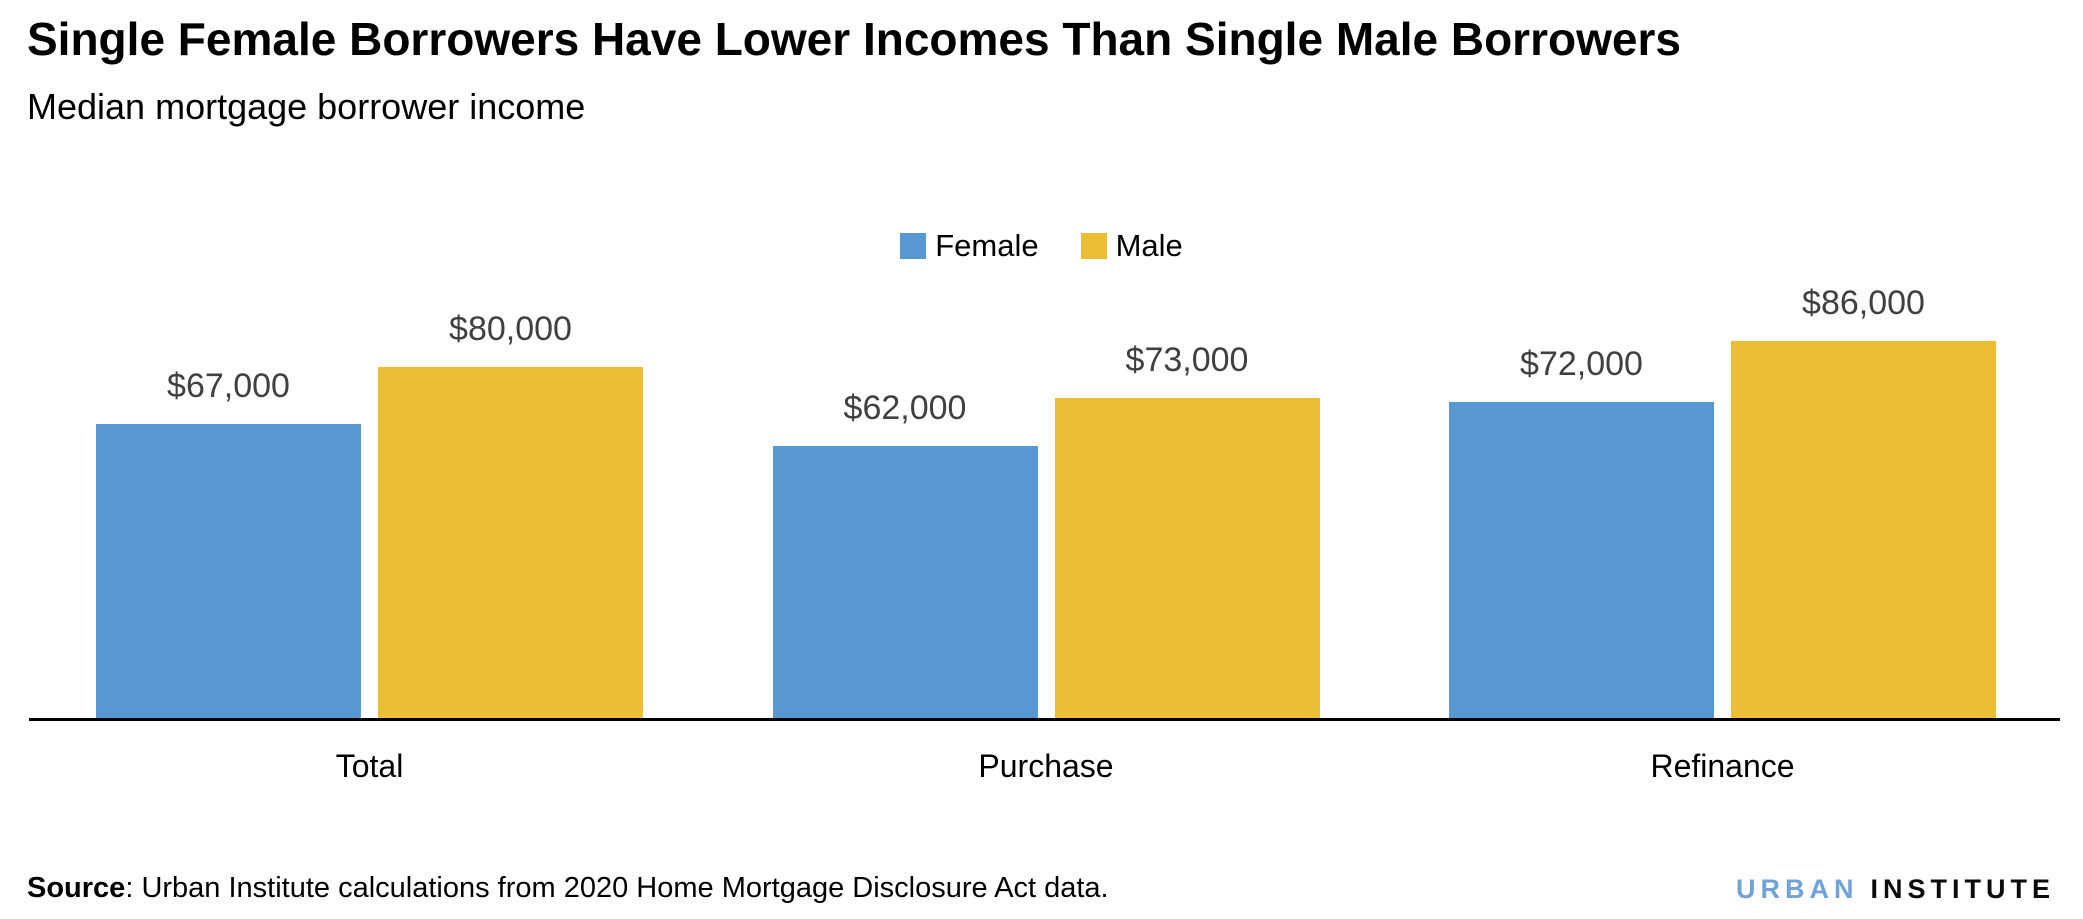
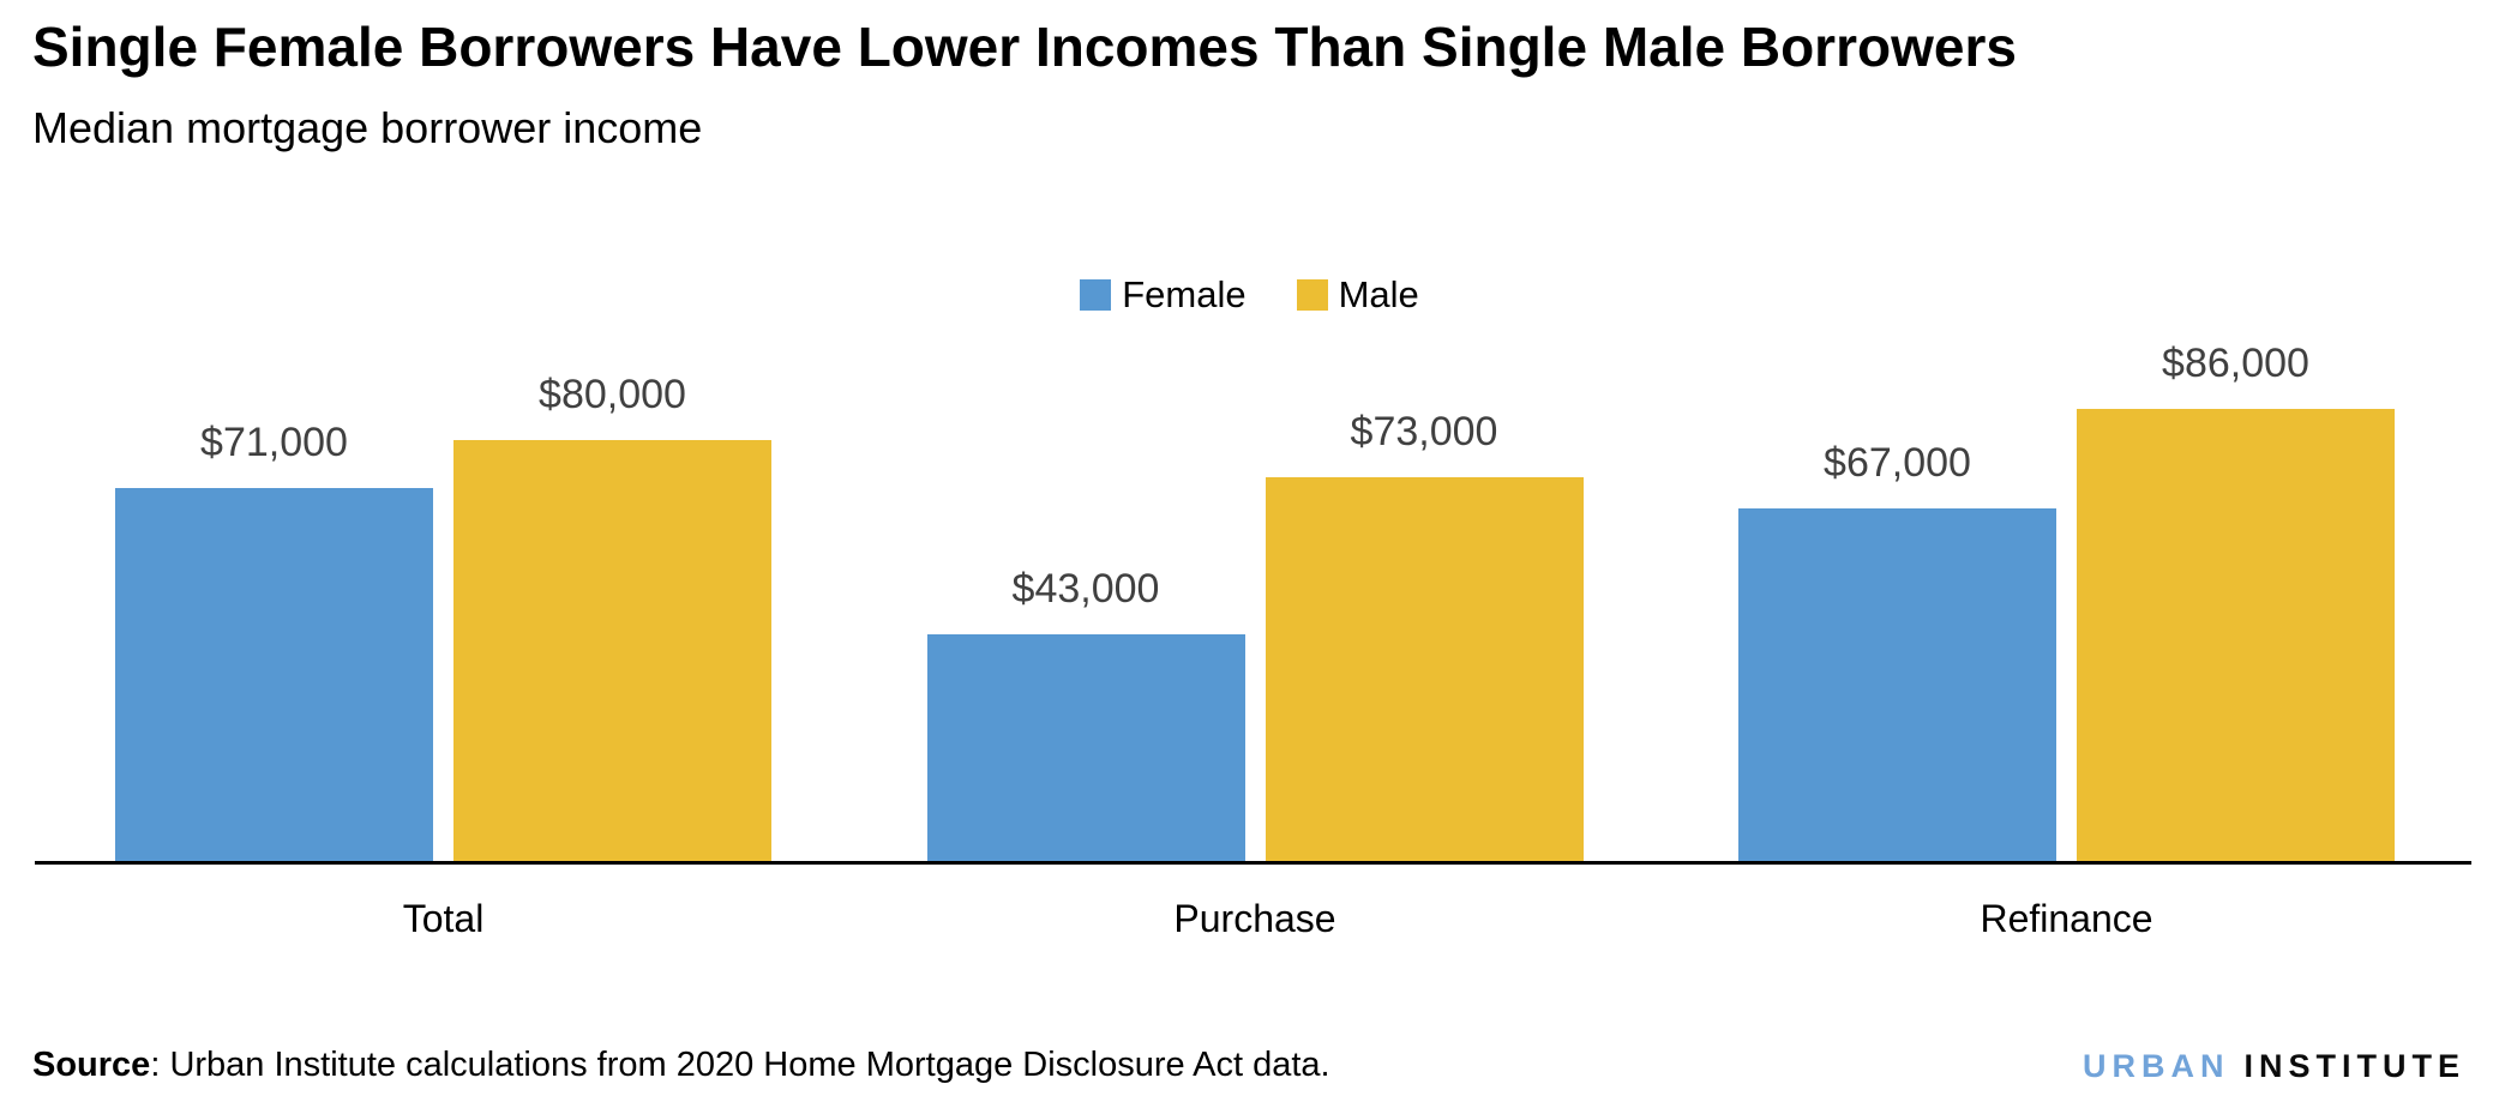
Female/Total: $67,000 -> $71,000
Female/Purchase: $62,000 -> $43,000
Female/Refinance: $72,000 -> $67,000
